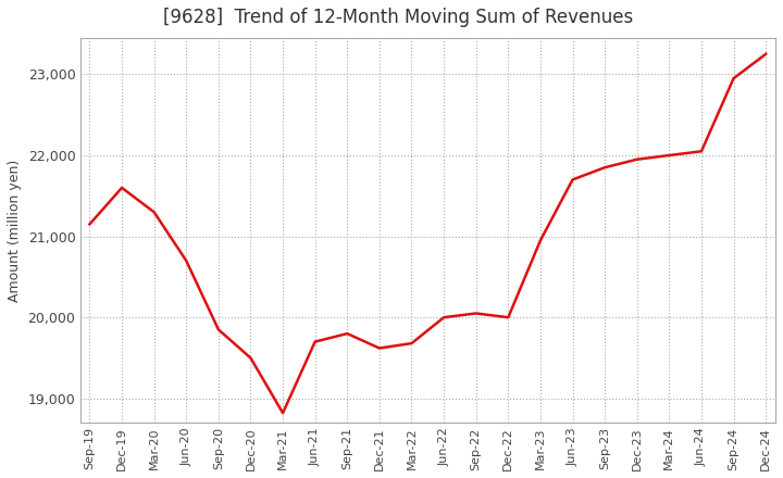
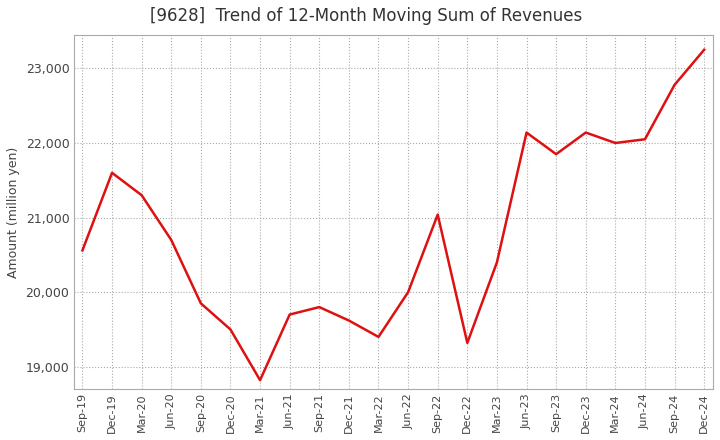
Sep-19: 21,150 -> 20,560
Mar-22: 19,680 -> 19,400
Sep-22: 20,050 -> 21,040
Dec-22: 20,000 -> 19,320
Mar-23: 20,950 -> 20,400
Jun-23: 21,700 -> 22,140
Dec-23: 21,950 -> 22,140
Sep-24: 22,950 -> 22,780
